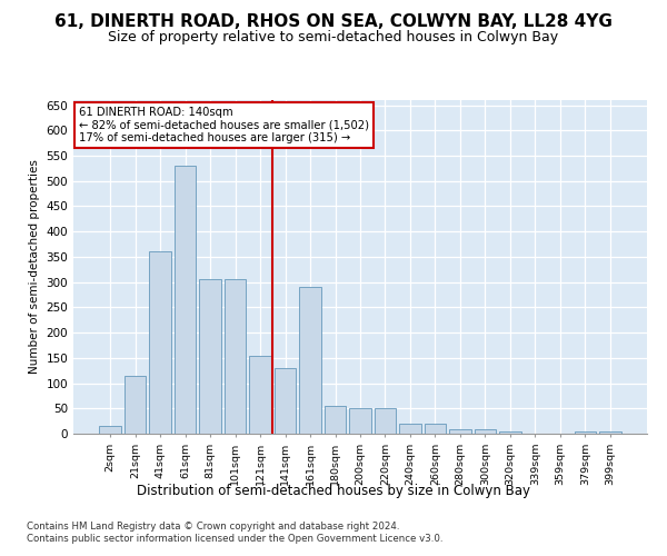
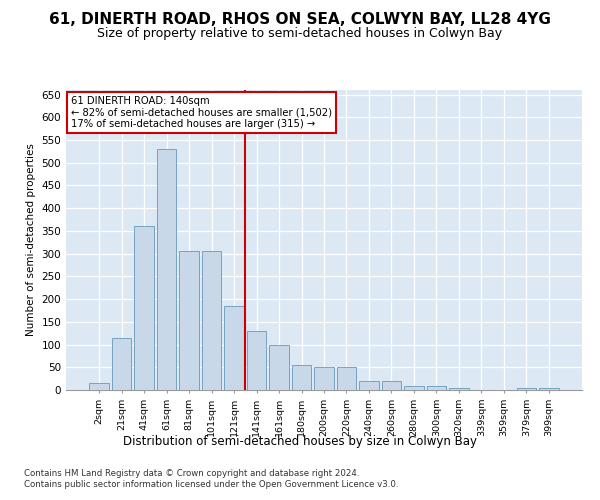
121sqm: 155 -> 185
161sqm: 290 -> 100
